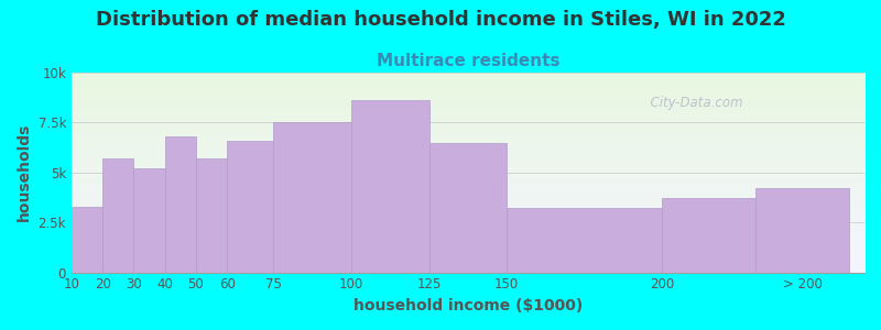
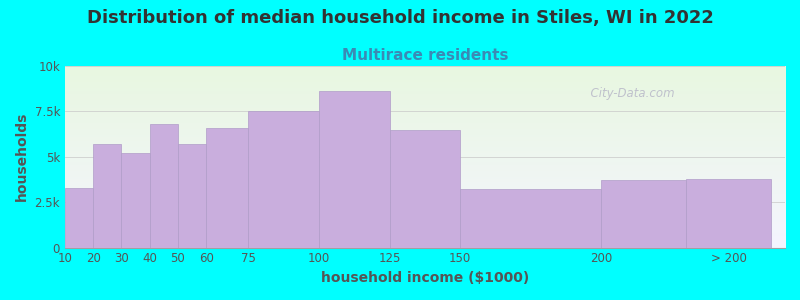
> 200: 4.2k -> 3.8k
